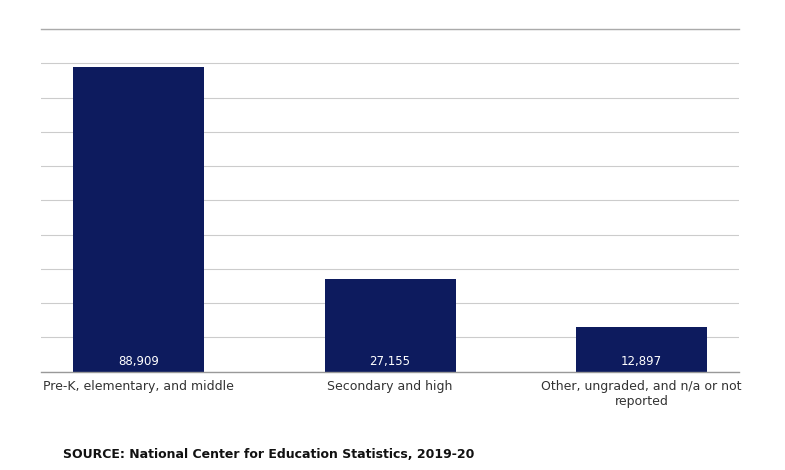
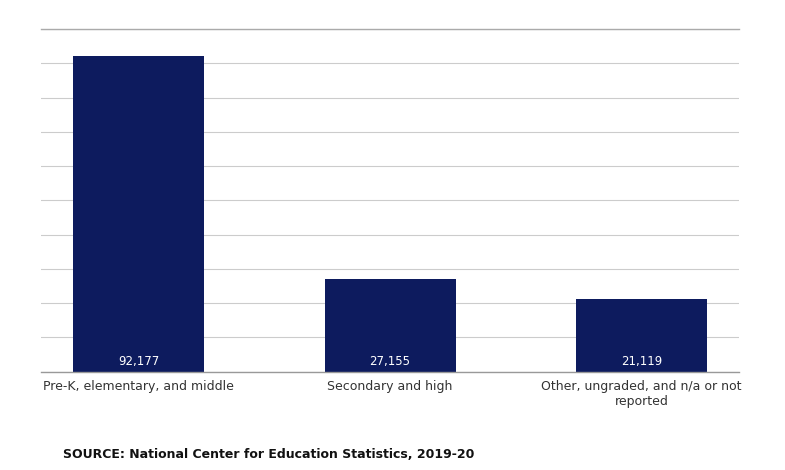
Pre-K, elementary, and middle: 88,909 -> 92,177
Other, ungraded, and n/a or not reported: 12,897 -> 21,119
